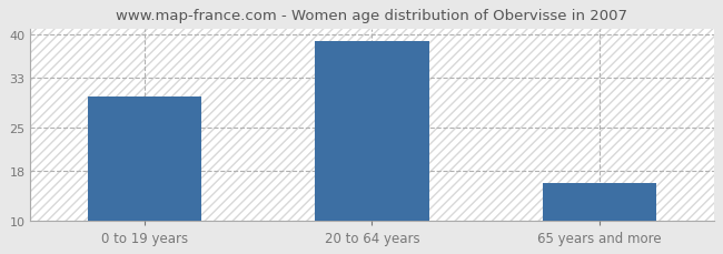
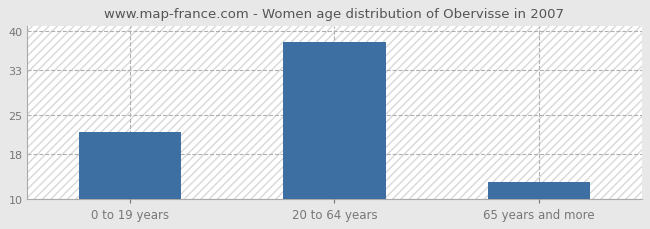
0 to 19 years: 30 -> 22
20 to 64 years: 39 -> 38
65 years and more: 16 -> 13
